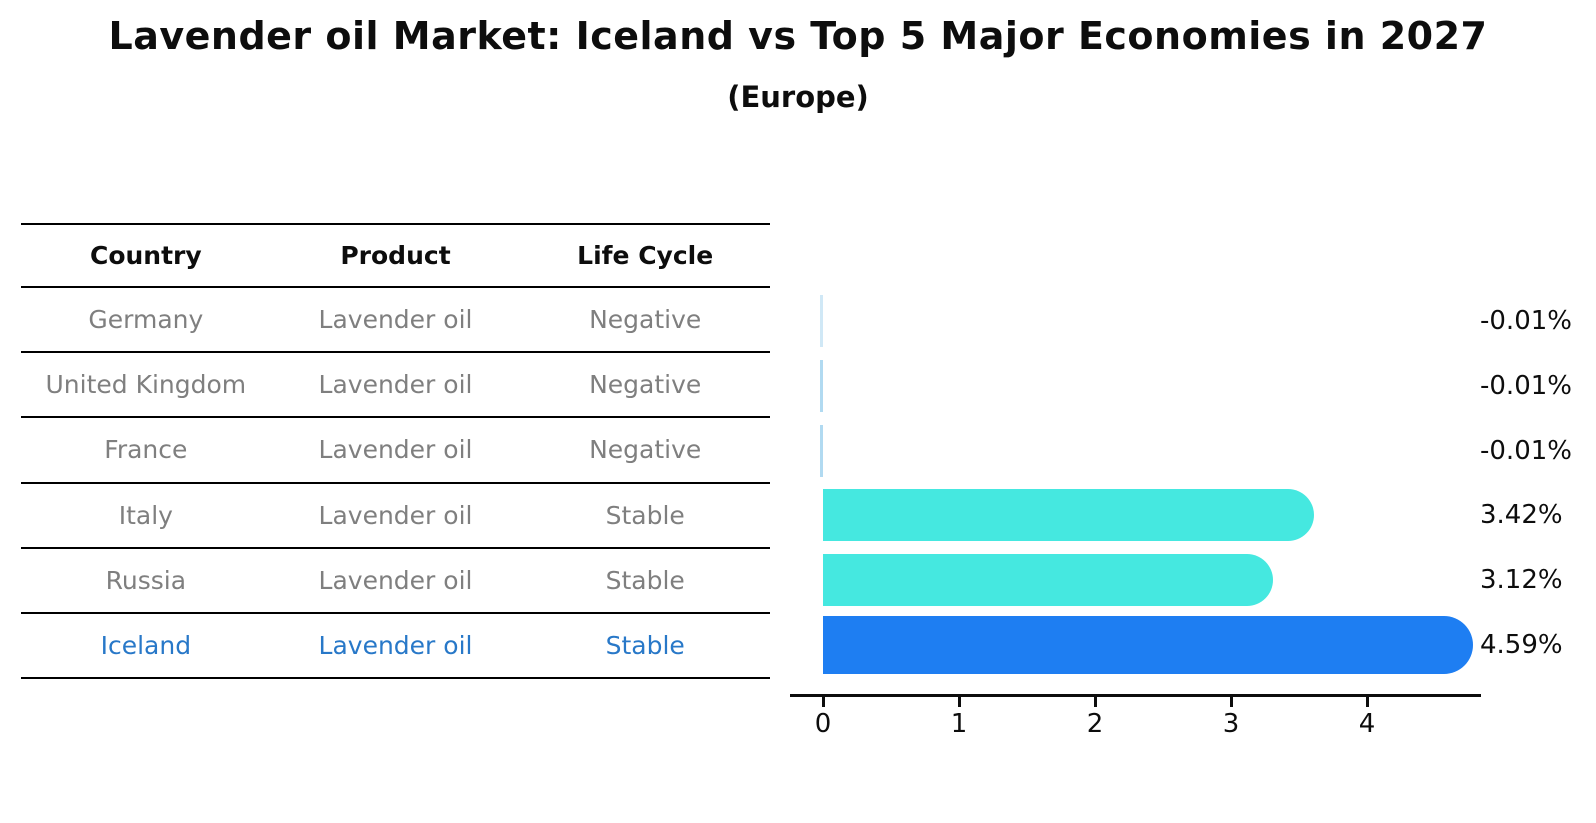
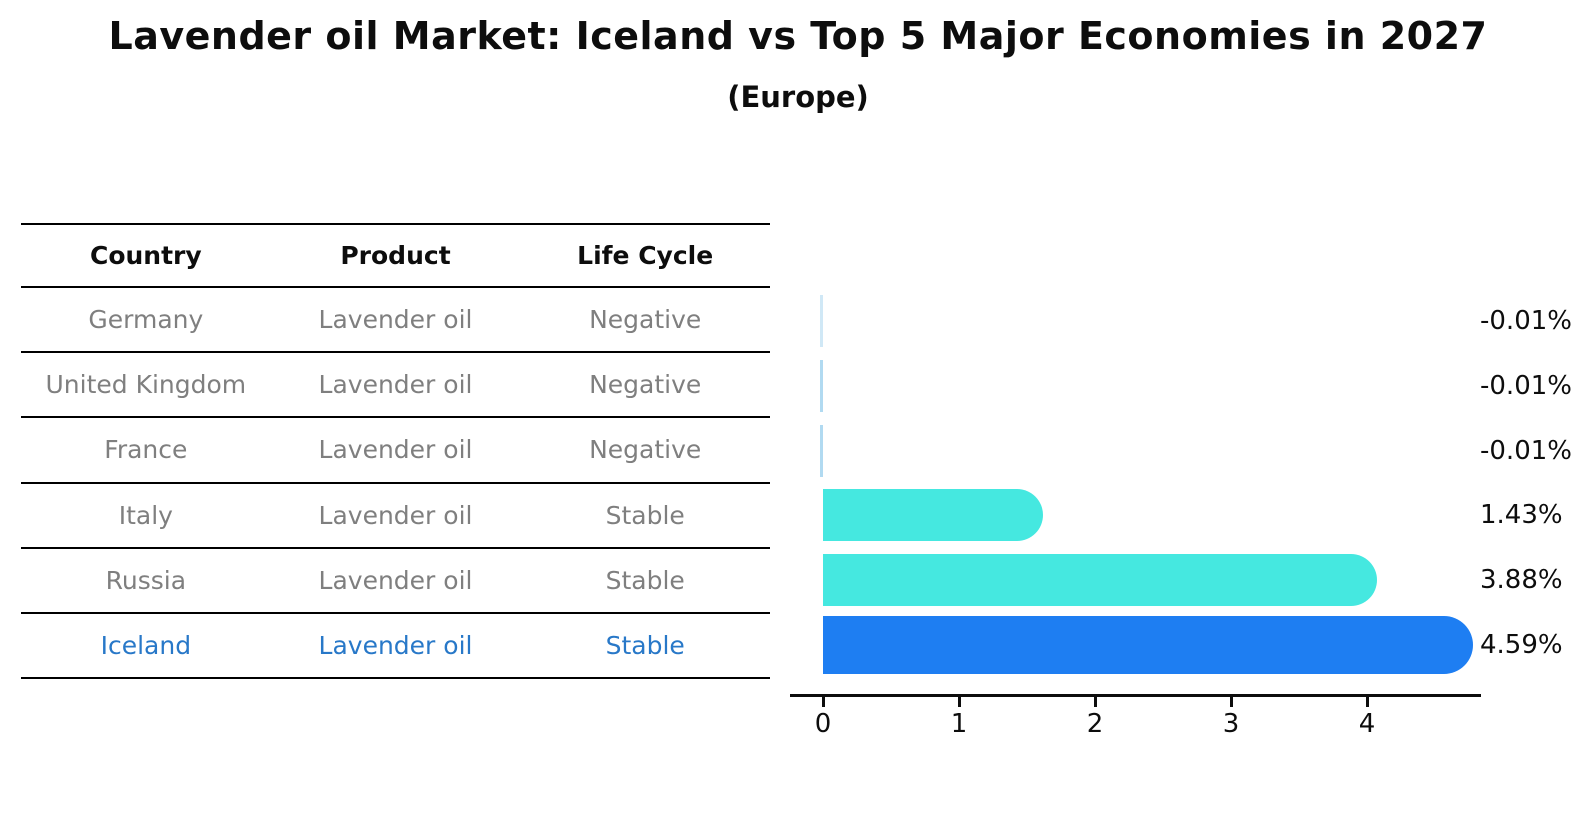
Italy: 3.42% -> 1.43%
Russia: 3.12% -> 3.88%
